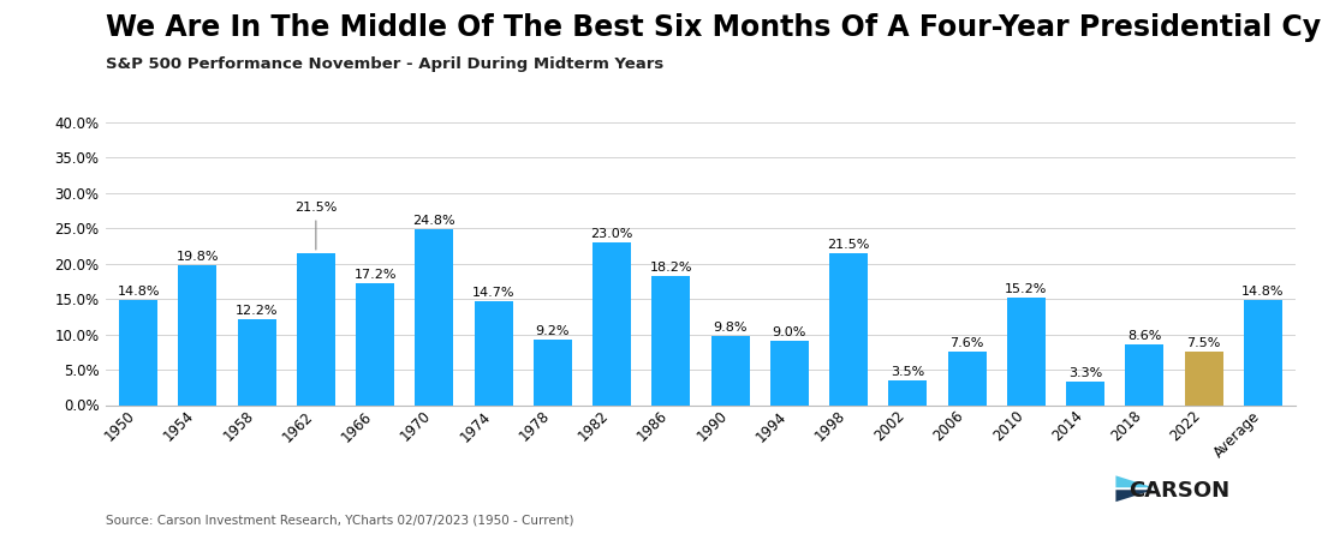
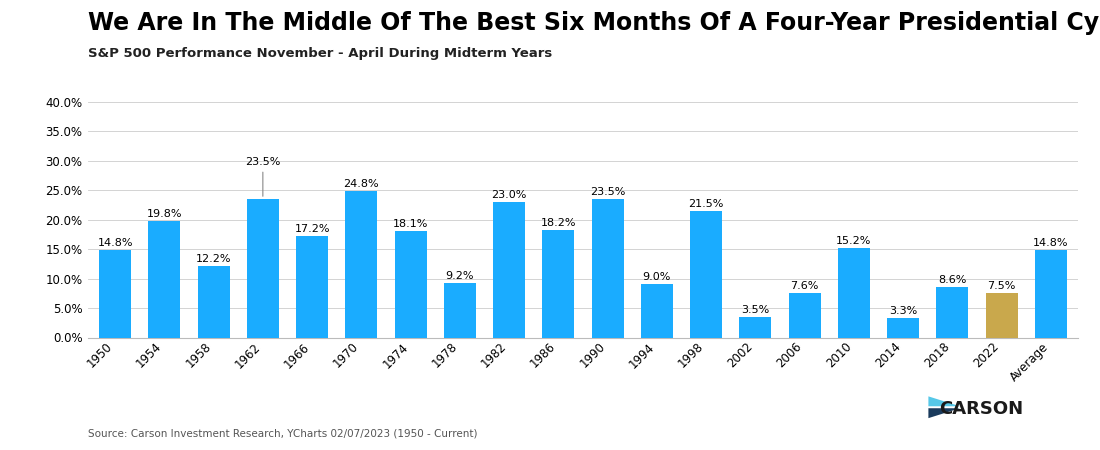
1962: 21.5% -> 23.5%
1974: 14.7% -> 18.1%
1990: 9.8% -> 23.5%
